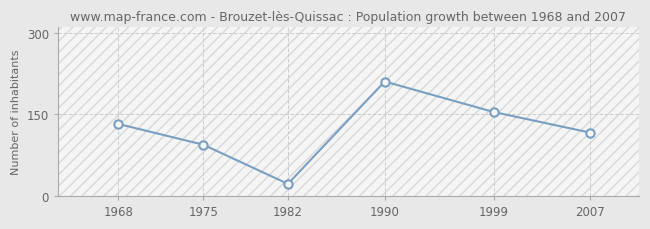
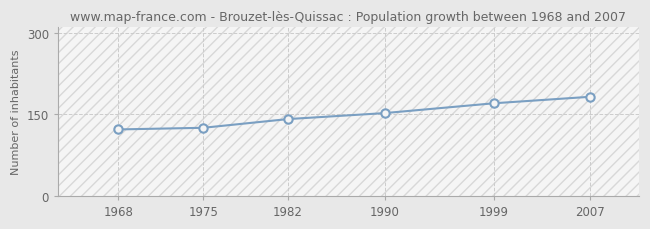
1968: 132 -> 122
1975: 94 -> 125
1982: 22 -> 141
1990: 210 -> 152
1999: 154 -> 170
2007: 116 -> 182
